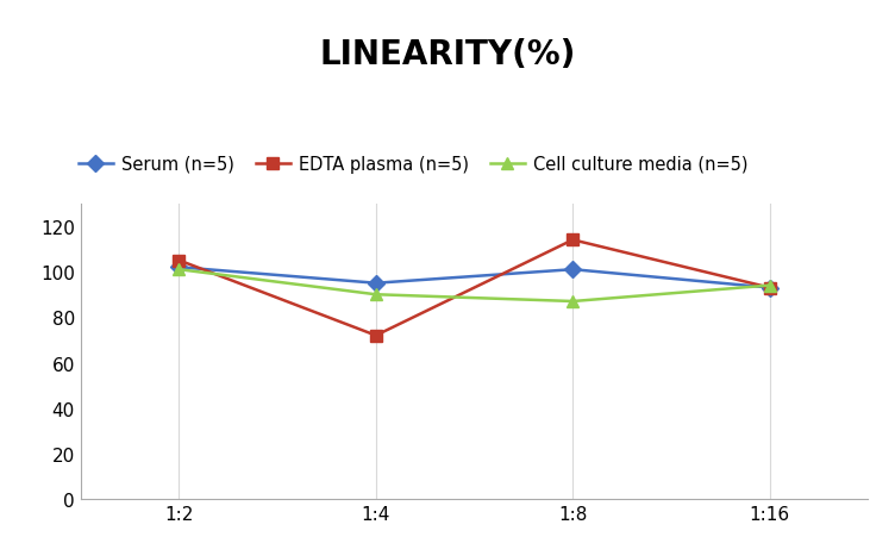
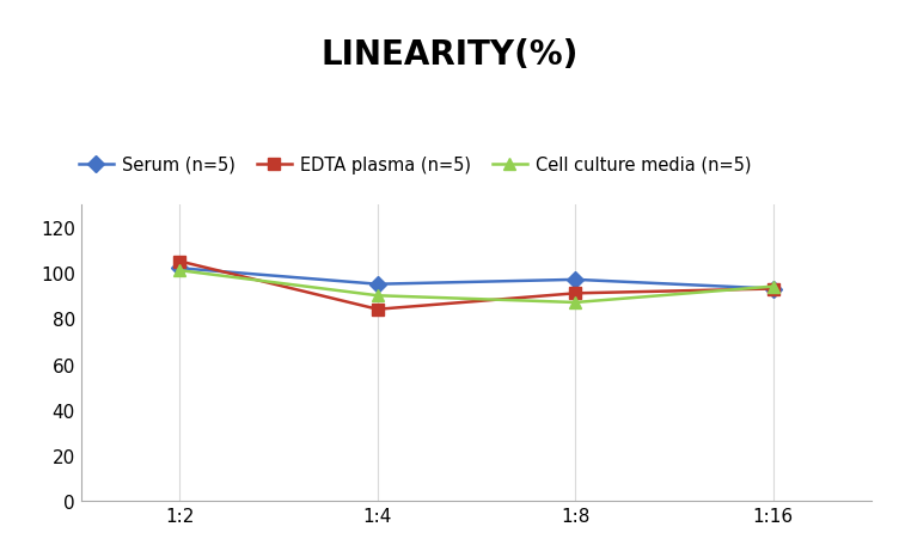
EDTA plasma (n=5)/1:4: 72 -> 84
Serum (n=5)/1:8: 101 -> 97
EDTA plasma (n=5)/1:8: 114 -> 91
